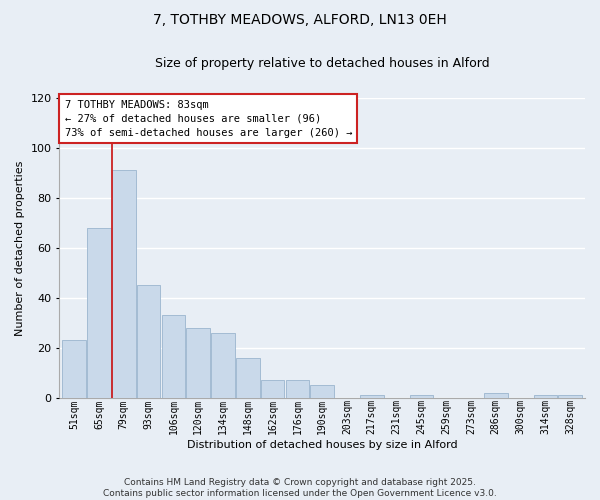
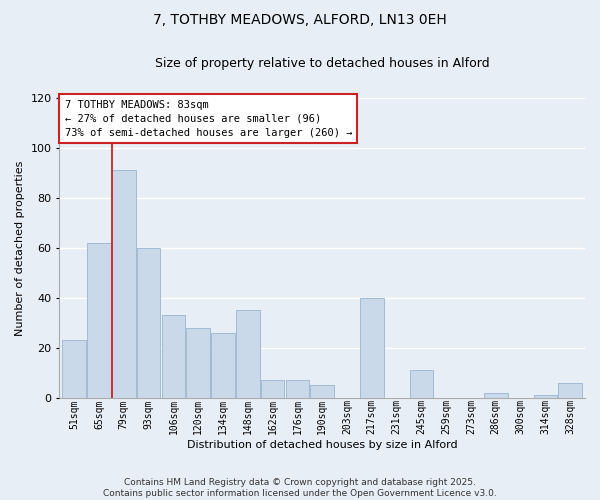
65sqm: 68 -> 62
93sqm: 45 -> 60
148sqm: 16 -> 35
217sqm: 1 -> 40
245sqm: 1 -> 11
328sqm: 1 -> 6
